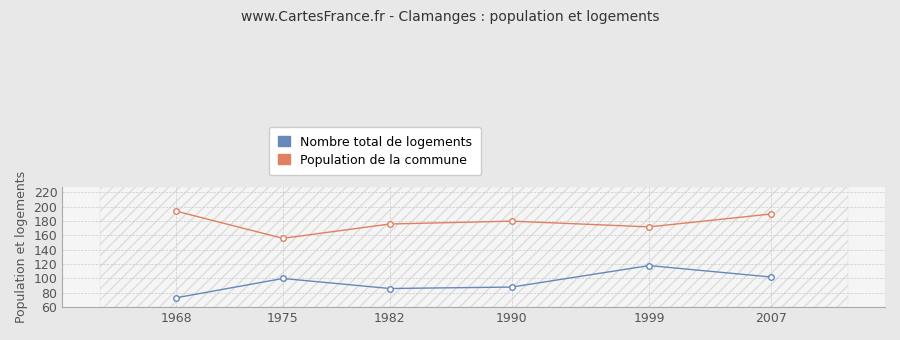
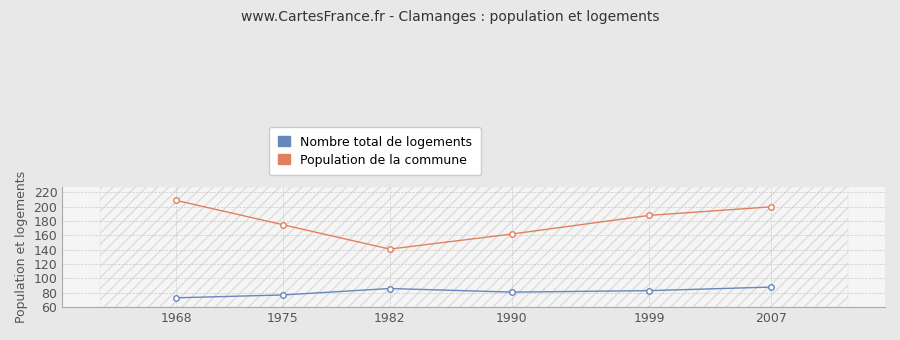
Population de la commune/1968: 194 -> 209
Nombre total de logements/1975: 100 -> 77
Population de la commune/1975: 156 -> 175
Population de la commune/1982: 176 -> 141
Nombre total de logements/1990: 88 -> 81
Population de la commune/1990: 180 -> 162
Nombre total de logements/1999: 118 -> 83
Population de la commune/1999: 172 -> 188
Nombre total de logements/2007: 102 -> 88
Population de la commune/2007: 190 -> 200
